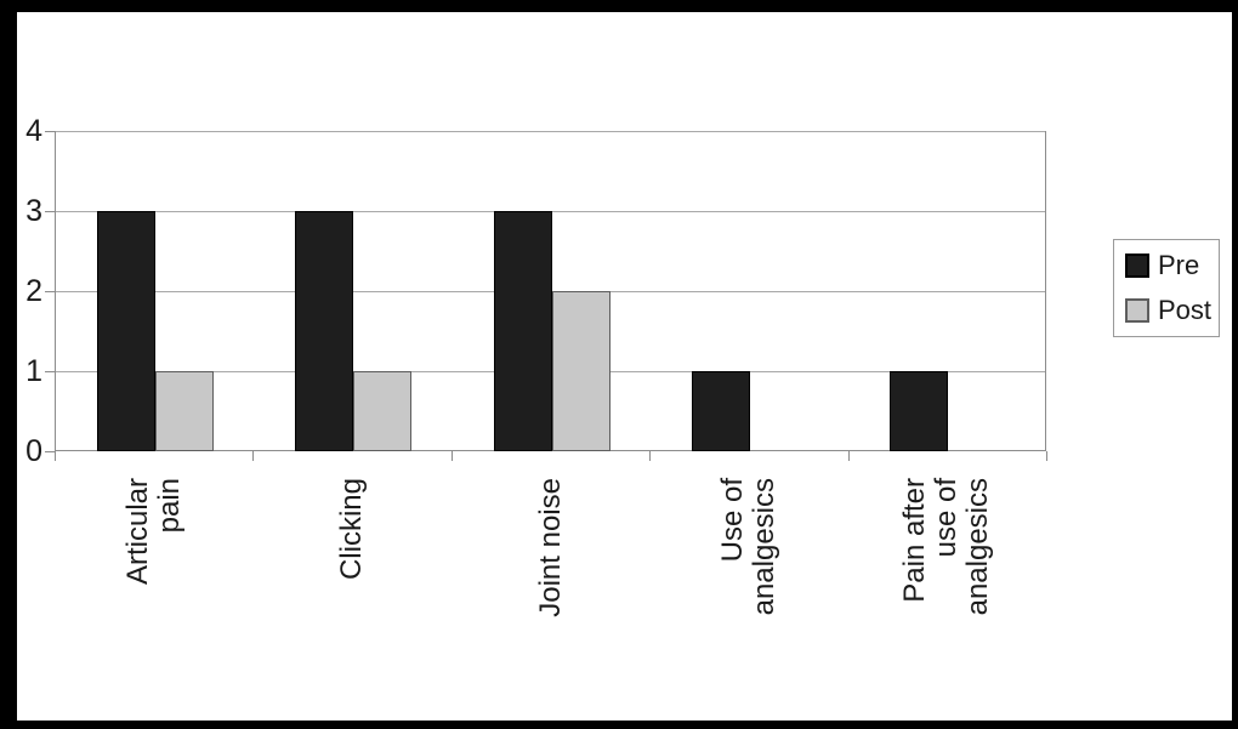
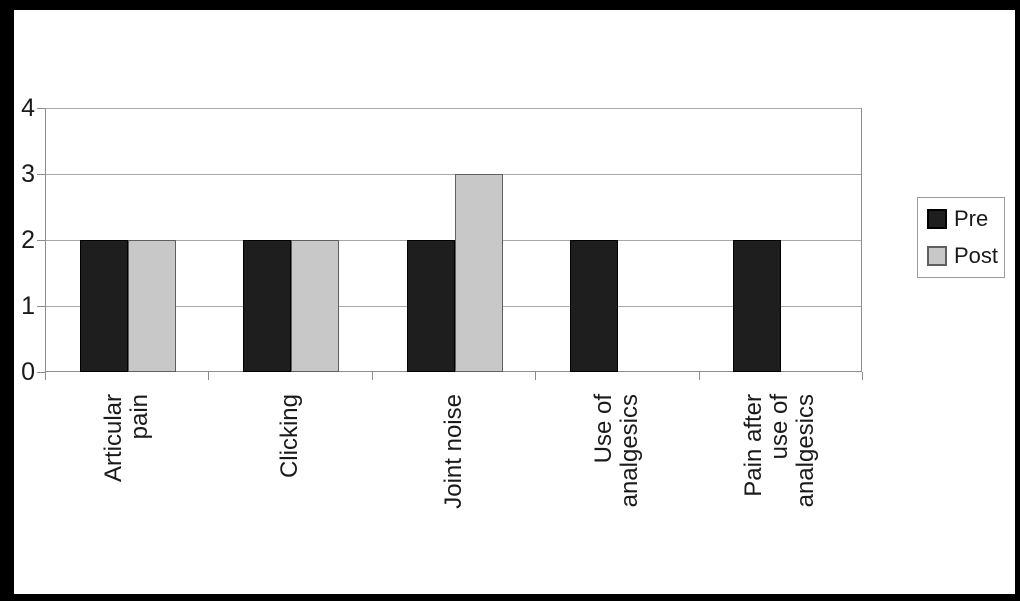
Pre/Articular pain: 3 -> 2
Post/Articular pain: 1 -> 2
Pre/Clicking: 3 -> 2
Post/Clicking: 1 -> 2
Pre/Joint noise: 3 -> 2
Post/Joint noise: 2 -> 3
Pre/Use of analgesics: 1 -> 2
Pre/Pain after use of analgesics: 1 -> 2
